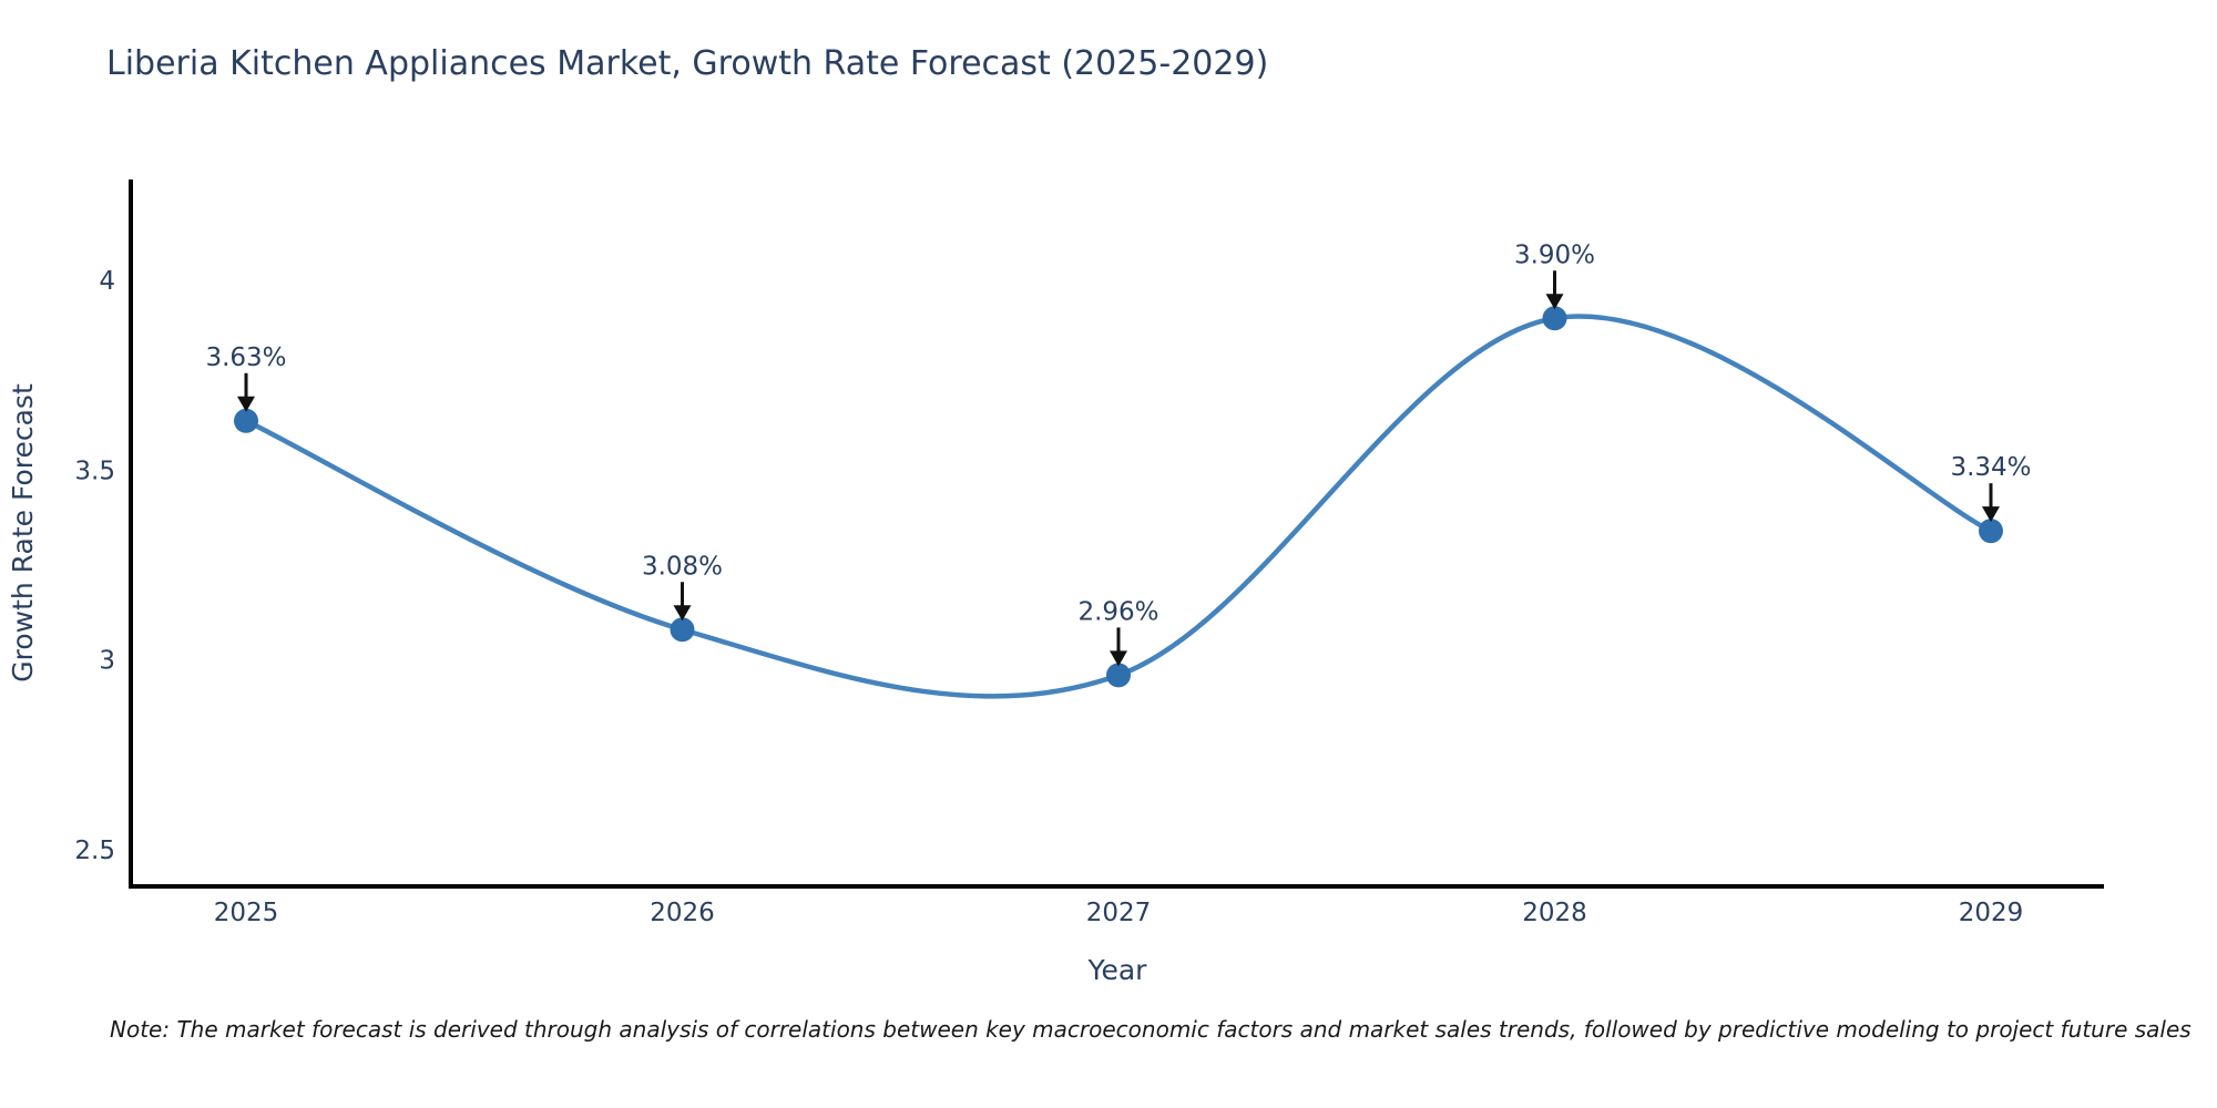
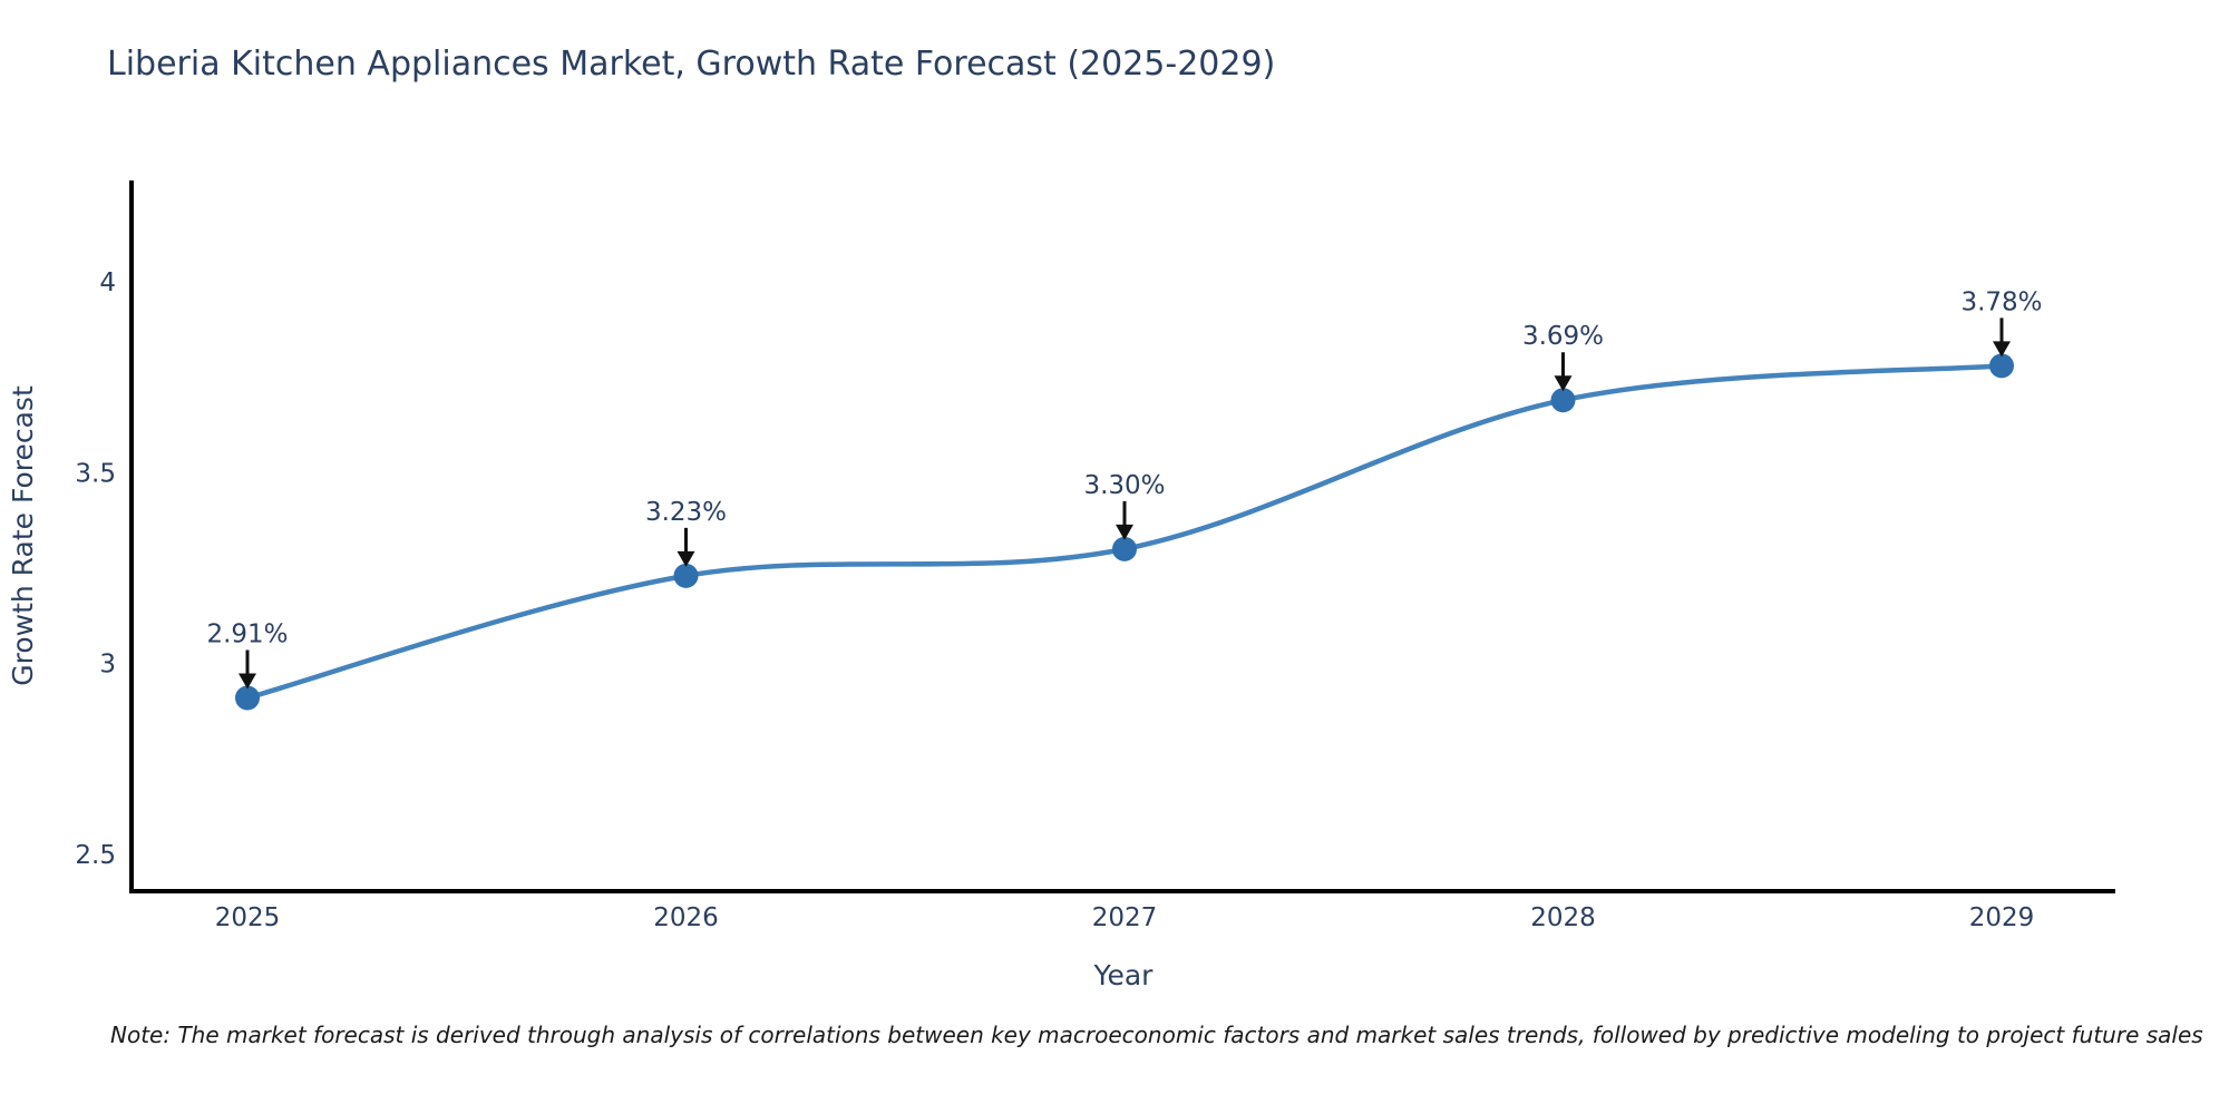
2025: 3.63% -> 2.91%
2026: 3.08% -> 3.23%
2027: 2.96% -> 3.30%
2028: 3.90% -> 3.69%
2029: 3.34% -> 3.78%
